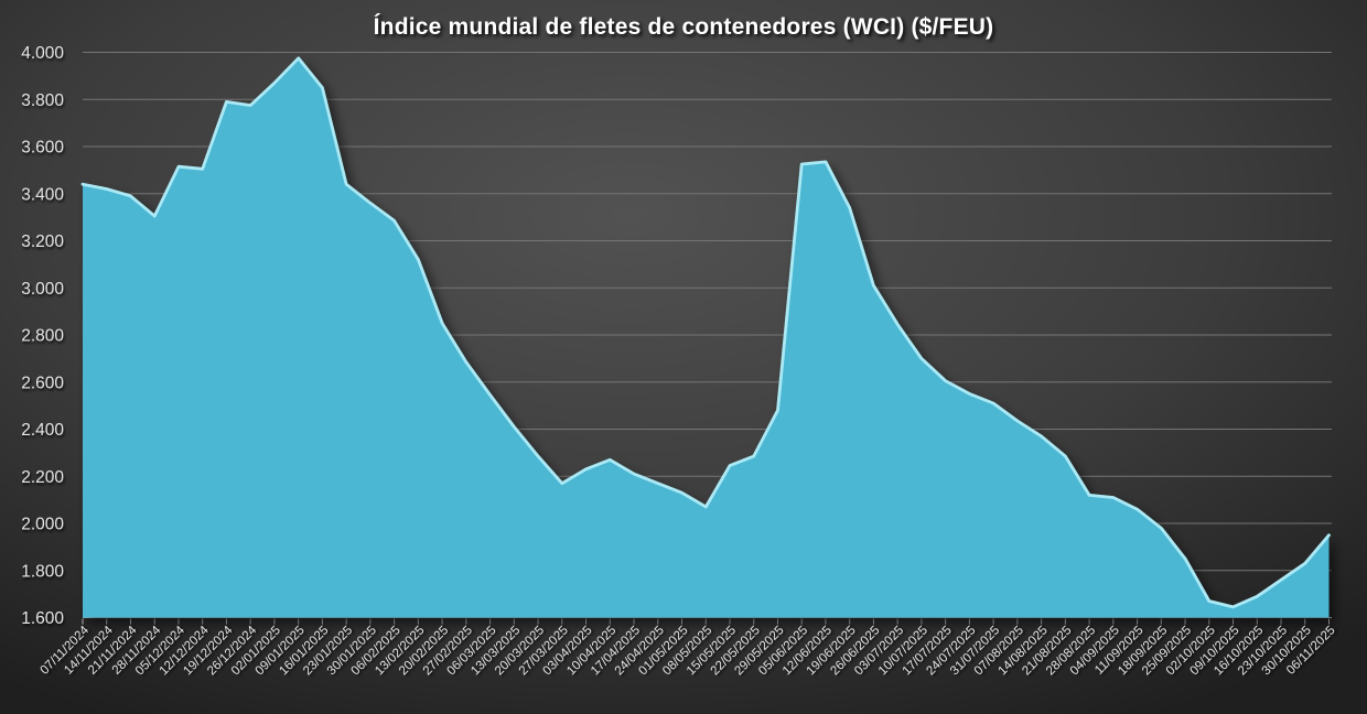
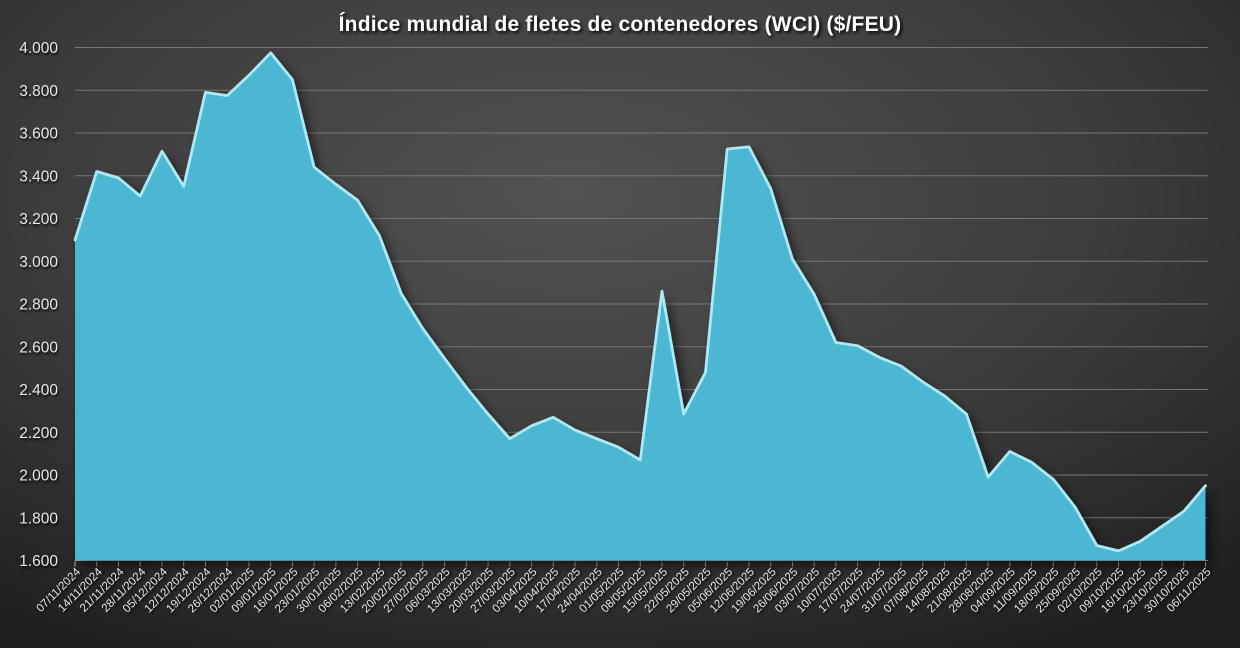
07/11/2024: 3440 -> 3100
12/12/2024: 3500 -> 3350
15/05/2025: 2240 -> 2860
10/07/2025: 2700 -> 2620
28/08/2025: 2120 -> 1990
